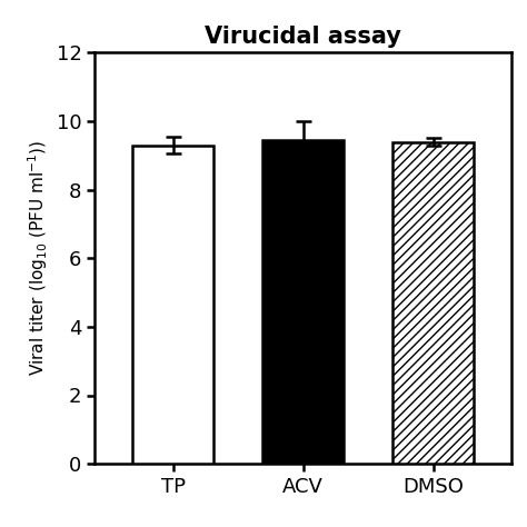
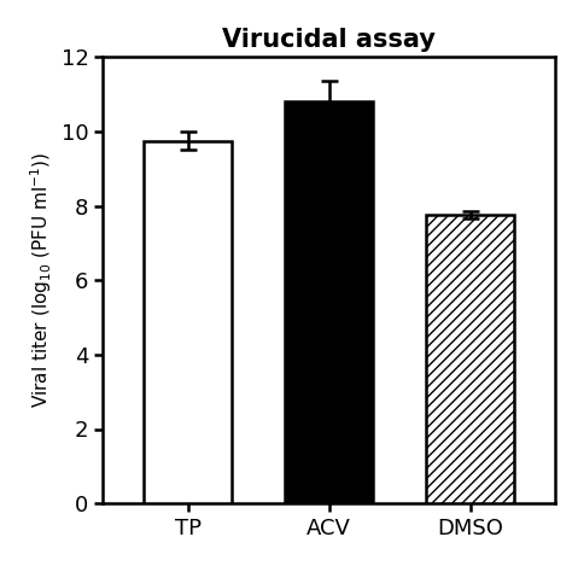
TP: 9.30 -> 9.75
ACV: 9.45 -> 10.80
DMSO: 9.40 -> 7.75
